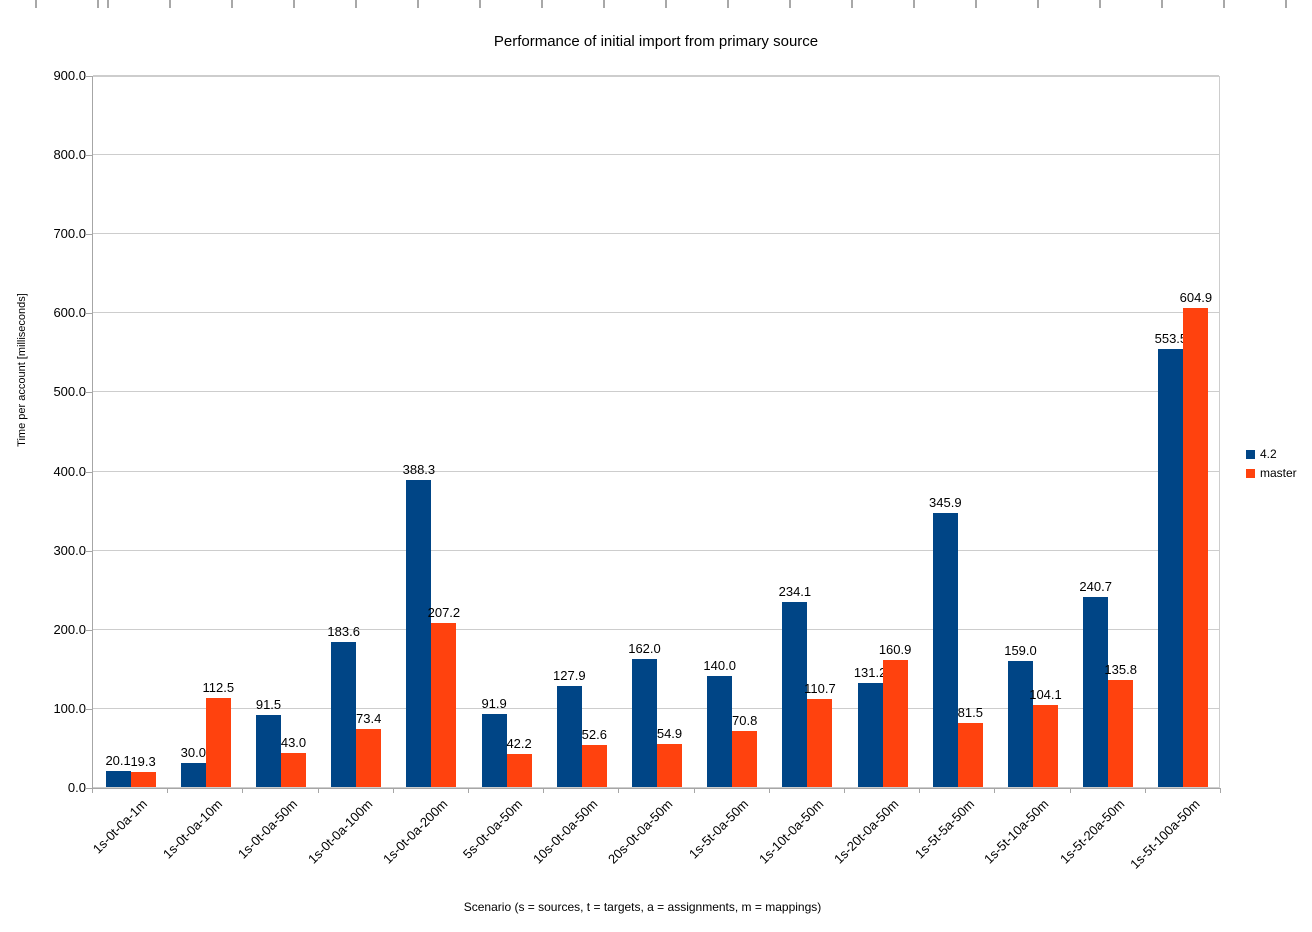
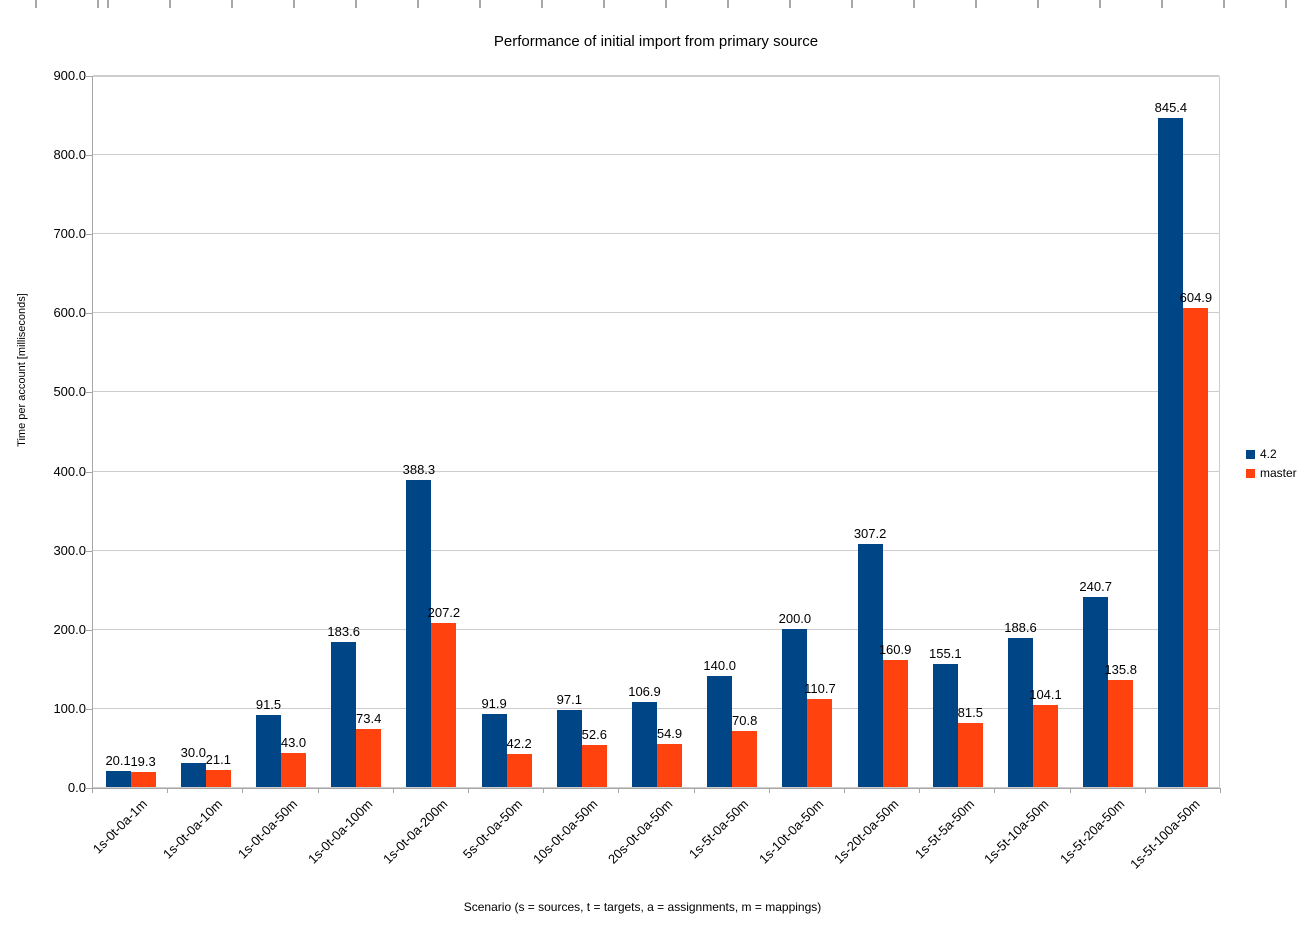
master/1s-0t-0a-10m: 112.5 -> 21.1
4.2/10s-0t-0a-50m: 127.9 -> 97.1
4.2/20s-0t-0a-50m: 162.0 -> 106.9
4.2/1s-10t-0a-50m: 234.1 -> 200.0
4.2/1s-20t-0a-50m: 131.2 -> 307.2
4.2/1s-5t-5a-50m: 345.9 -> 155.1
4.2/1s-5t-10a-50m: 159.0 -> 188.6
4.2/1s-5t-100a-50m: 553.5 -> 845.4
